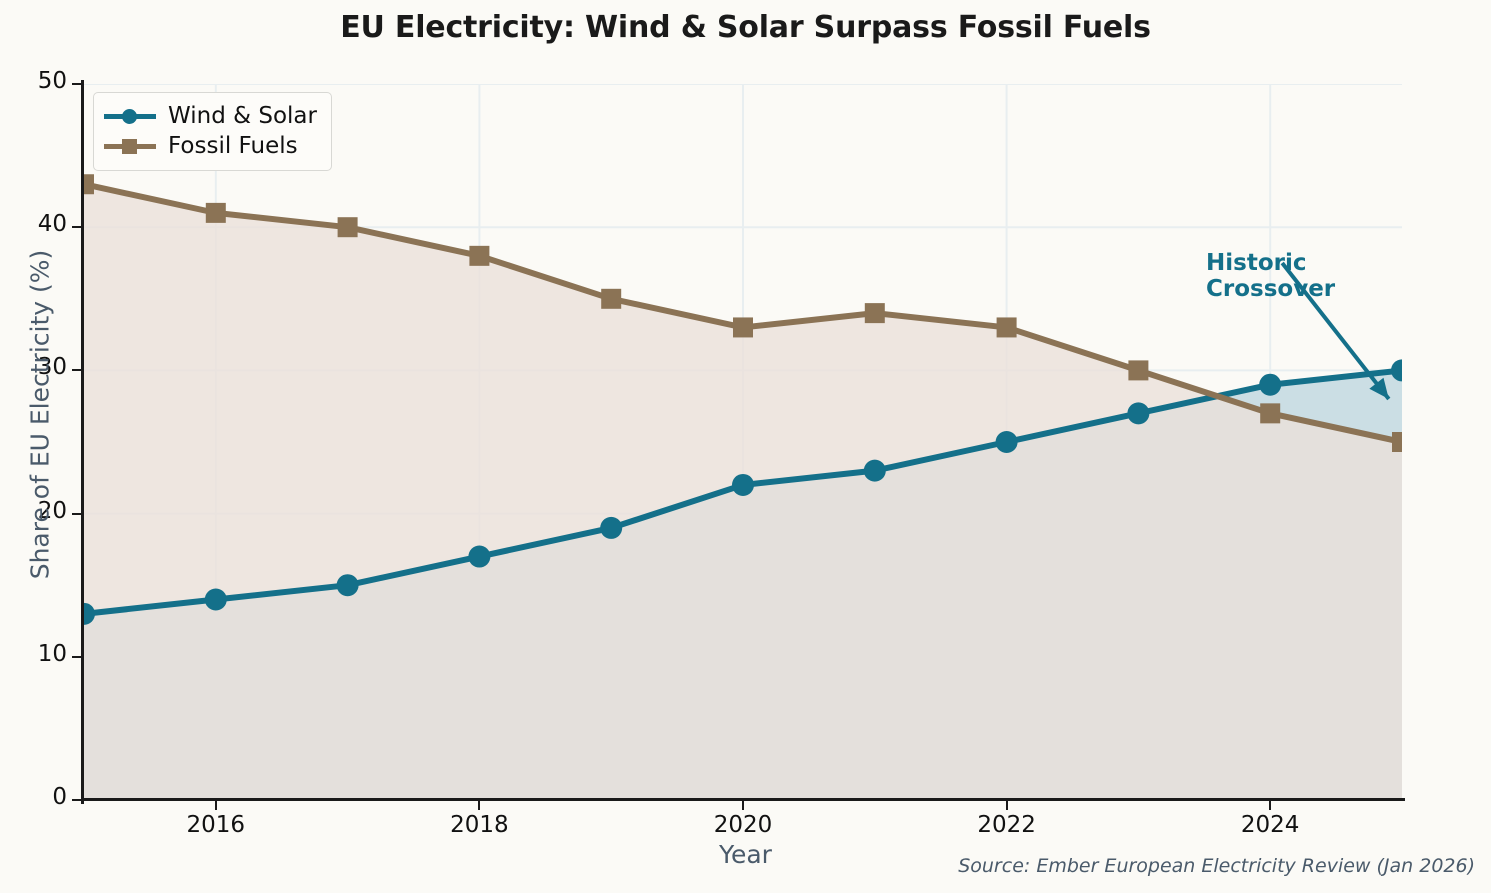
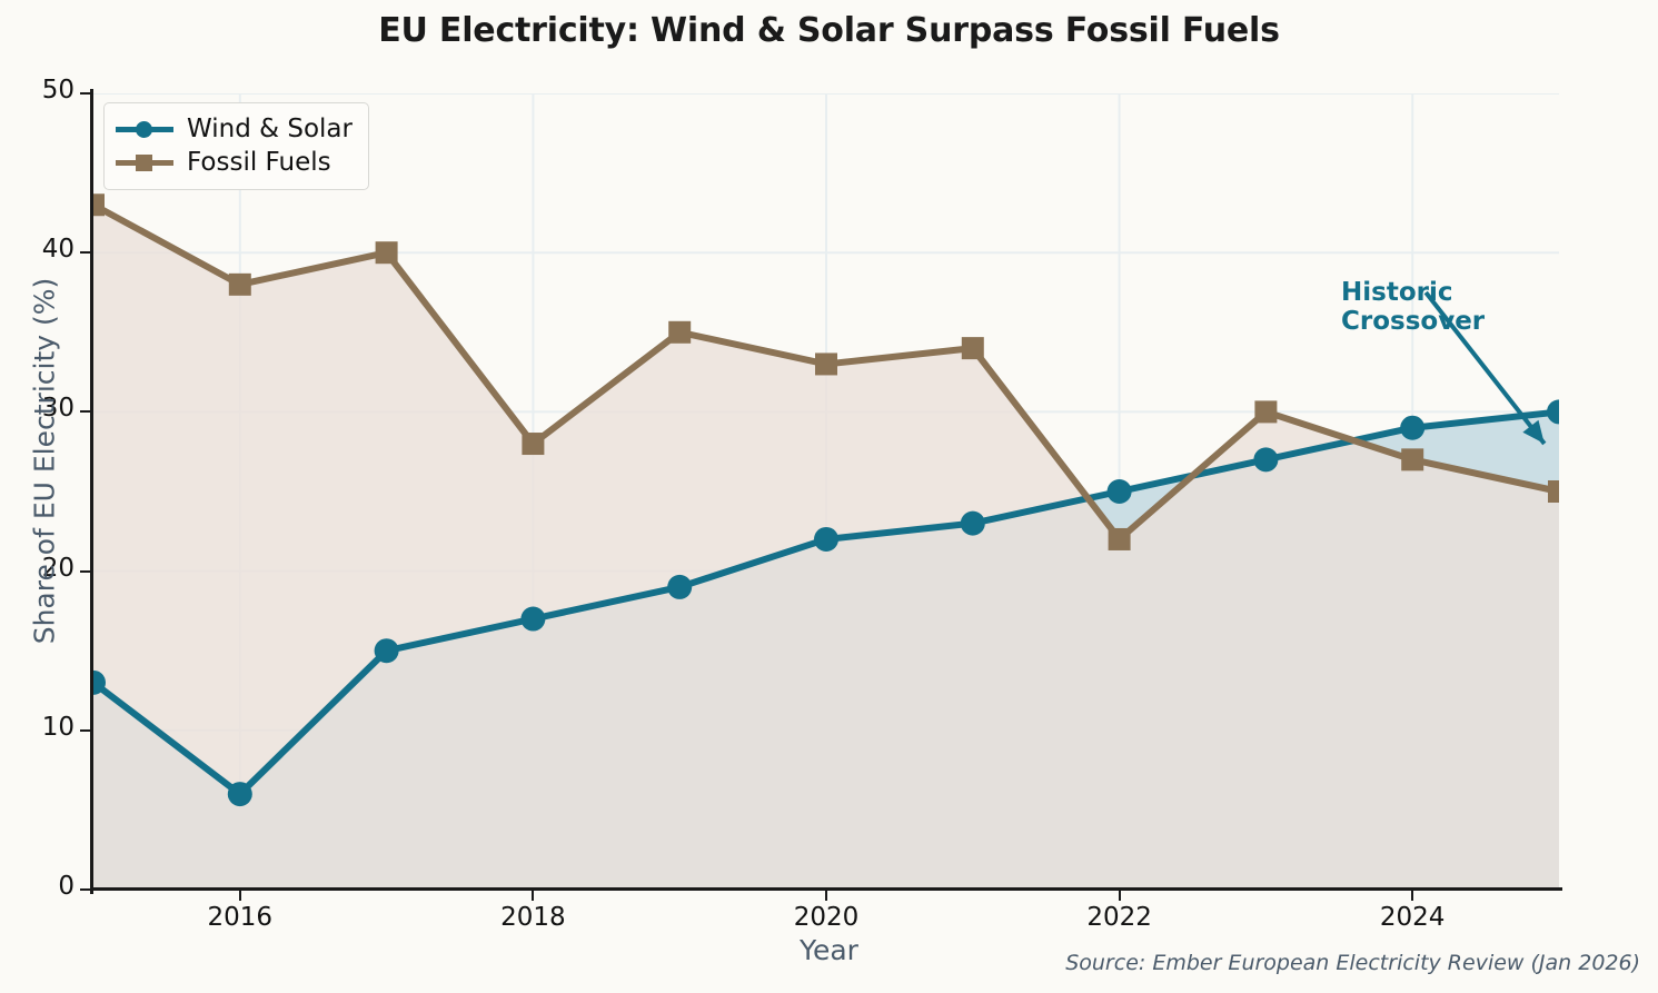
Wind & Solar/2016: 14 -> 6
Fossil Fuels/2016: 41 -> 38
Fossil Fuels/2018: 38 -> 28
Fossil Fuels/2022: 33 -> 22
